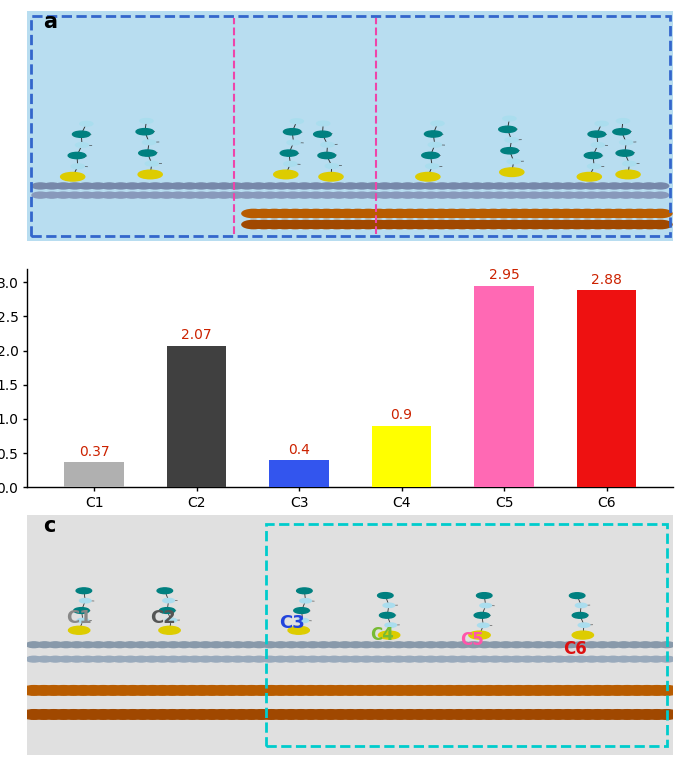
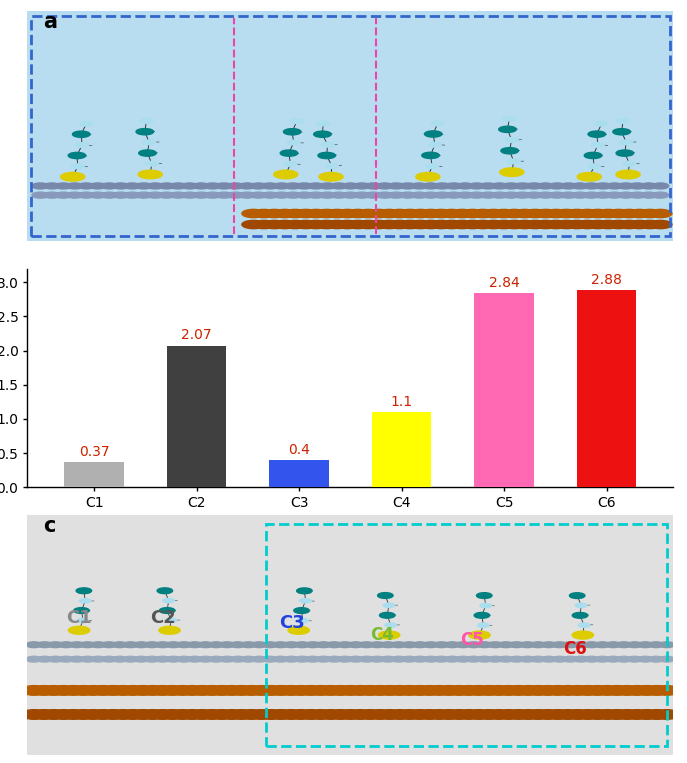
C4: 0.9 -> 1.1
C5: 2.95 -> 2.84
